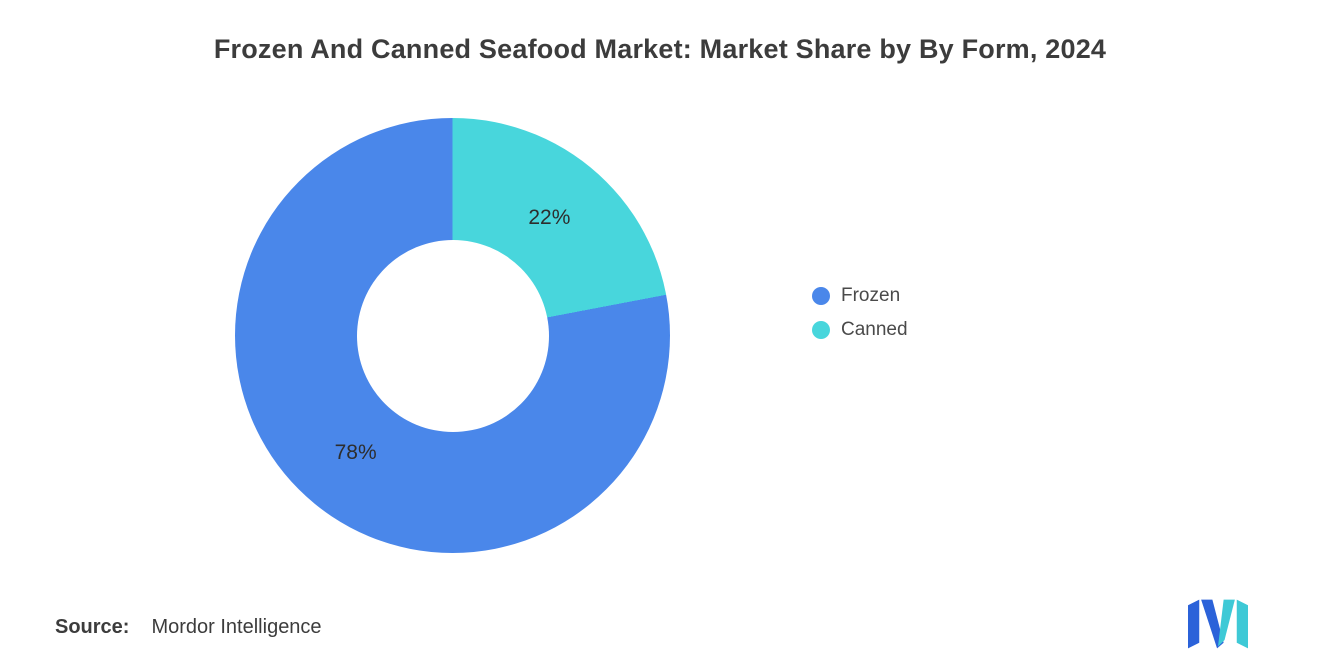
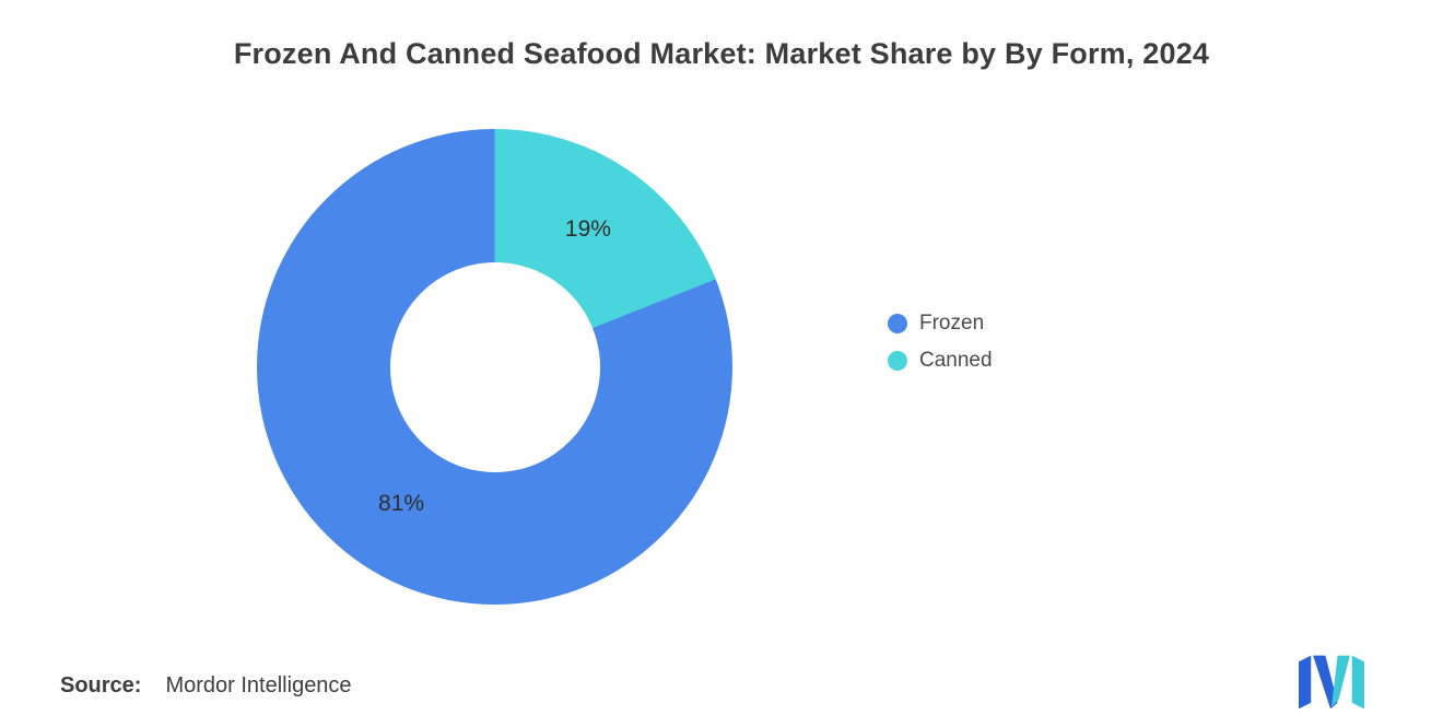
Canned: 22% -> 19%
Frozen: 78% -> 81%
